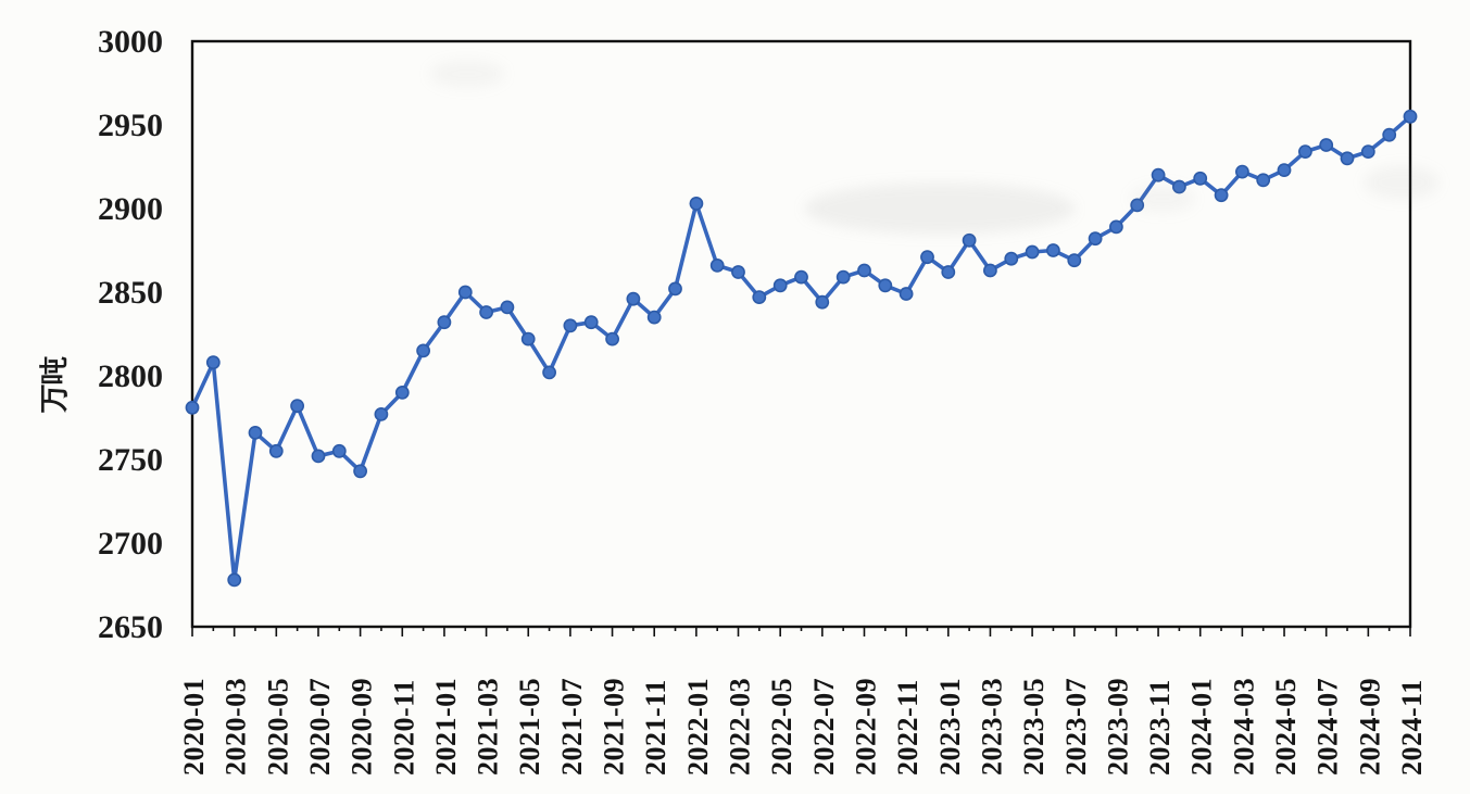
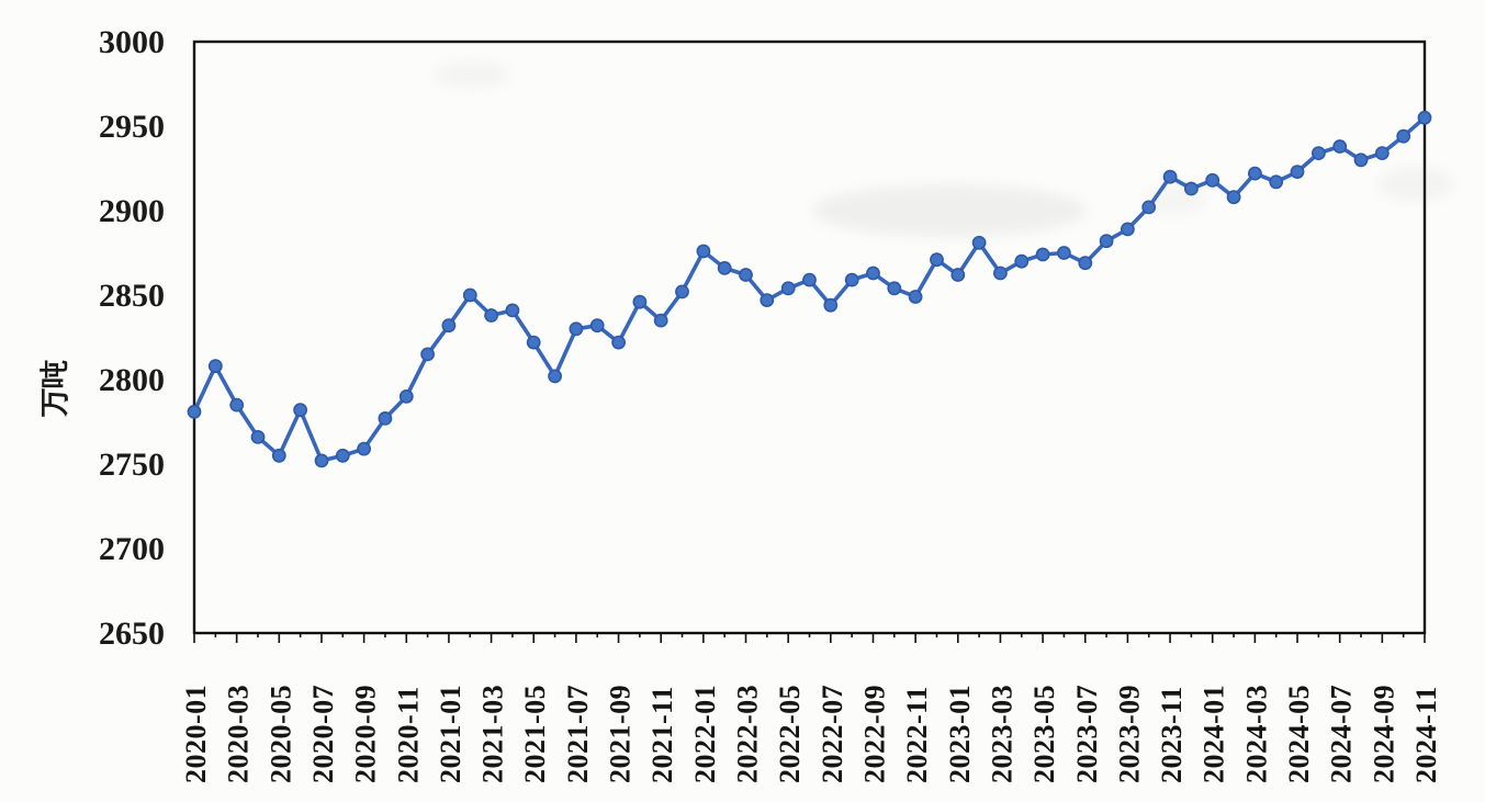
2020-03: 2678 -> 2785
2020-09: 2743 -> 2759
2022-01: 2903 -> 2876
